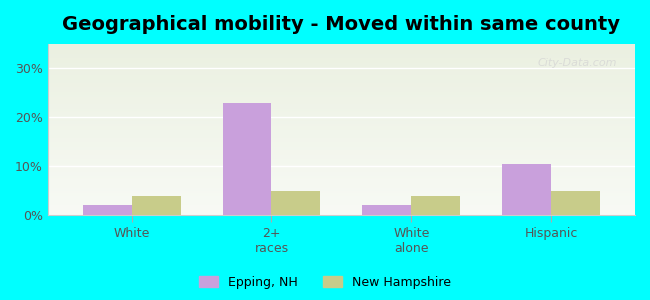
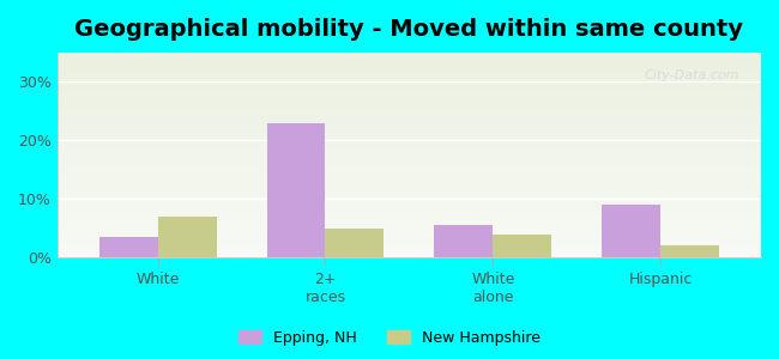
Epping, NH/White: 2.0% -> 3.5%
New Hampshire/White: 4% -> 7%
Epping, NH/White alone: 2.0% -> 5.5%
Epping, NH/Hispanic: 10.5% -> 9.0%
New Hampshire/Hispanic: 5% -> 2%
